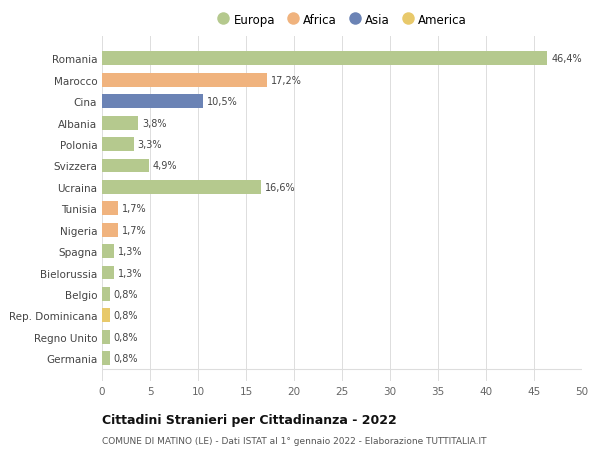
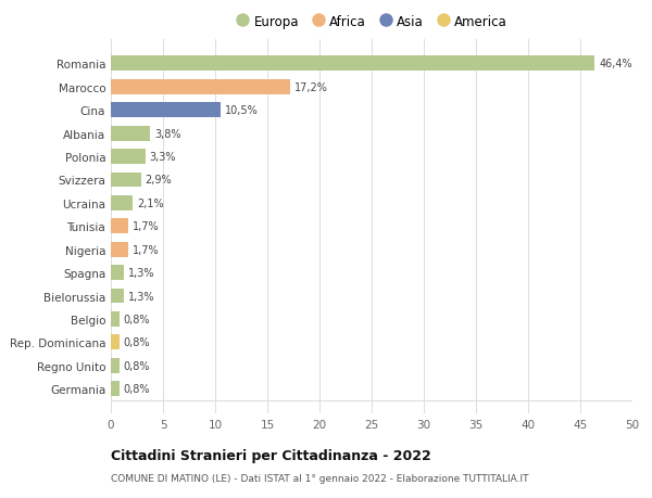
Svizzera: 4,9% -> 2,9%
Ucraina: 16,6% -> 2,1%
